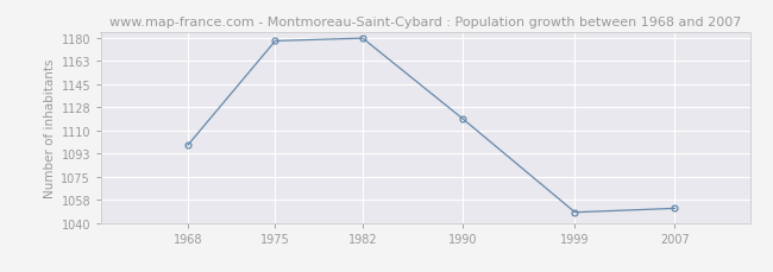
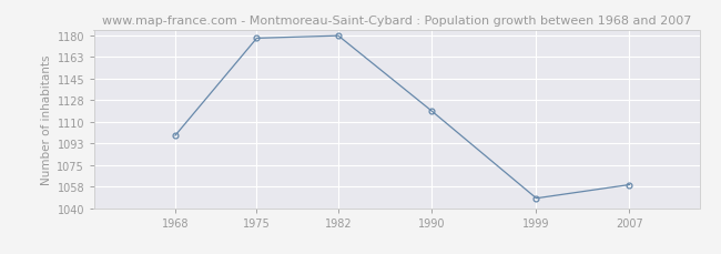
2007: 1051 -> 1059
